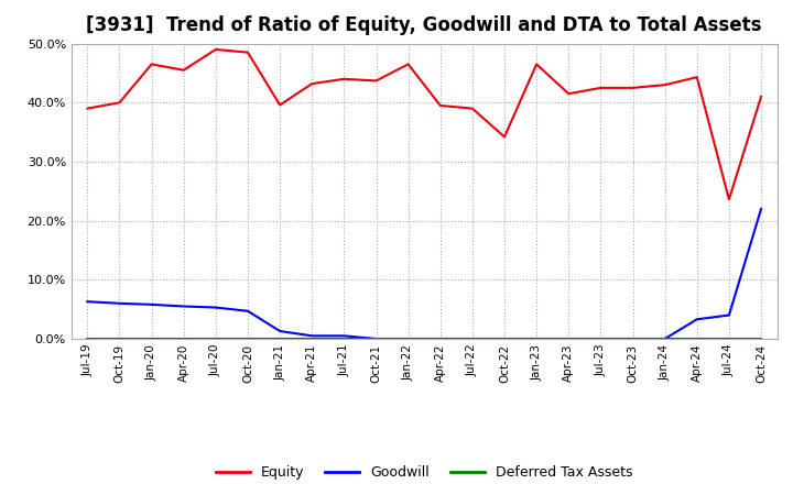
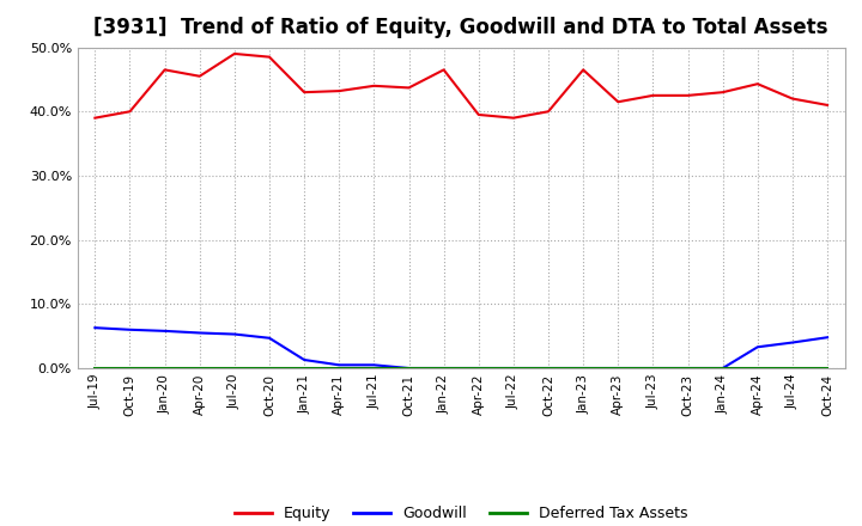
Equity/Jan-21: 39.6% -> 43.0%
Equity/Oct-22: 34.2% -> 40.0%
Equity/Jul-24: 23.6% -> 42.0%
Goodwill/Oct-24: 22.0% -> 4.8%
